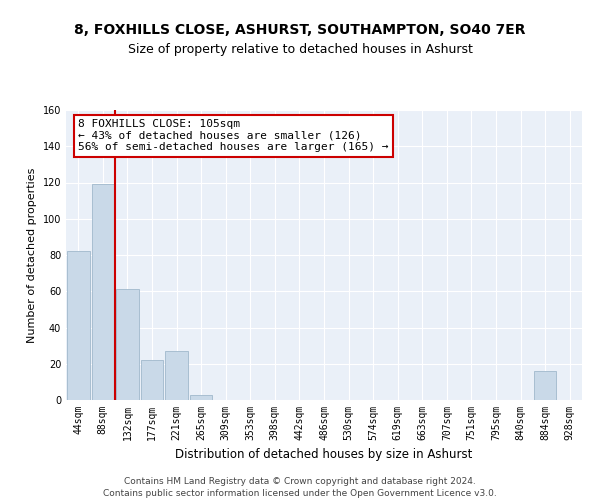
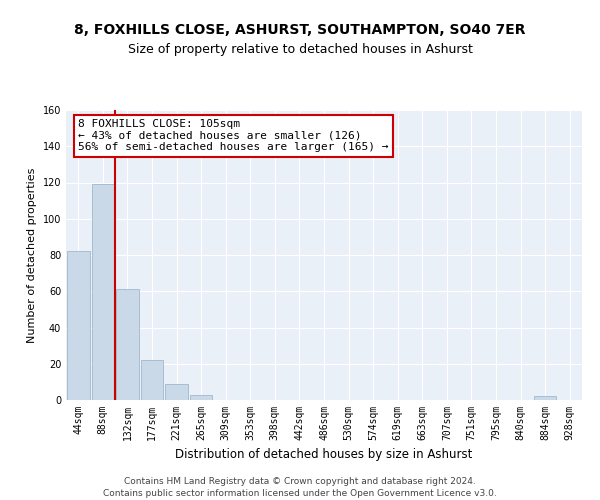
221sqm: 27 -> 9
884sqm: 16 -> 2
